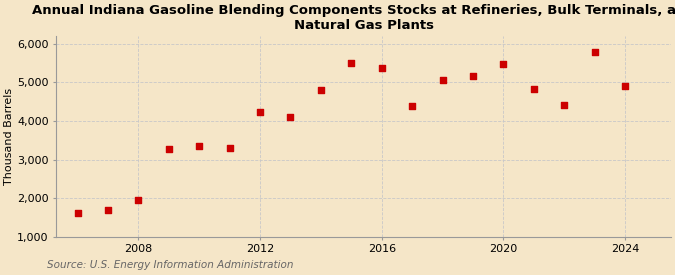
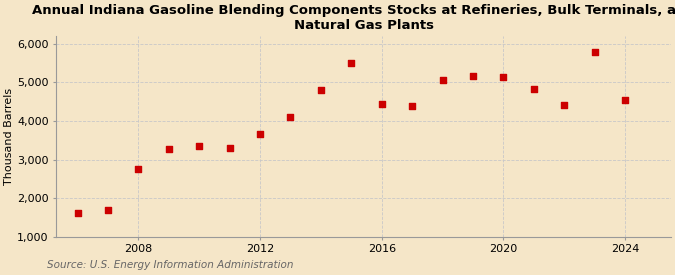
2008: 1,950 -> 2,750
2012: 4,220 -> 3,650
2016: 5,380 -> 4,450
2020: 5,480 -> 5,150
2024: 4,900 -> 4,550
